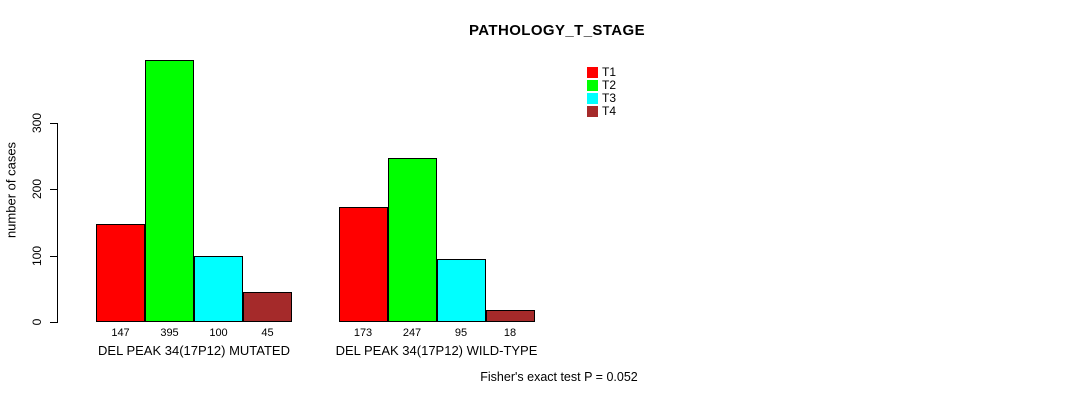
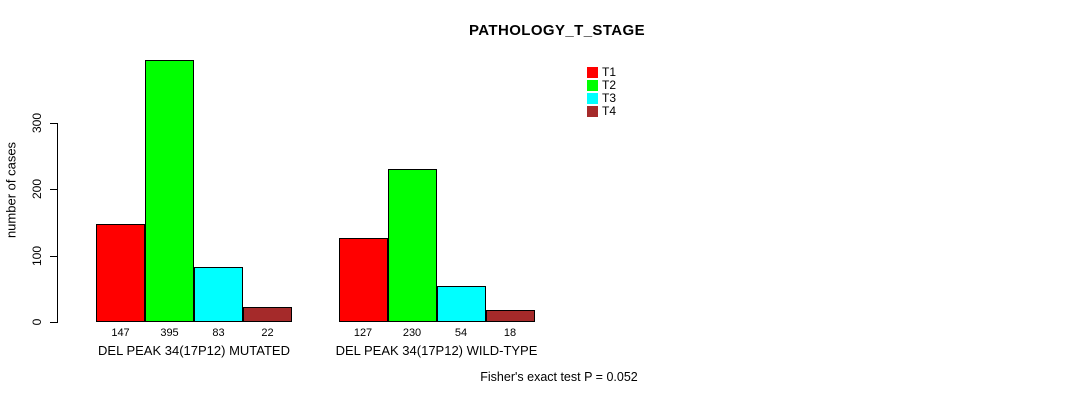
T3/DEL PEAK 34(17P12) MUTATED: 100 -> 83
T4/DEL PEAK 34(17P12) MUTATED: 45 -> 22
T1/DEL PEAK 34(17P12) WILD-TYPE: 173 -> 127
T2/DEL PEAK 34(17P12) WILD-TYPE: 247 -> 230
T3/DEL PEAK 34(17P12) WILD-TYPE: 95 -> 54
